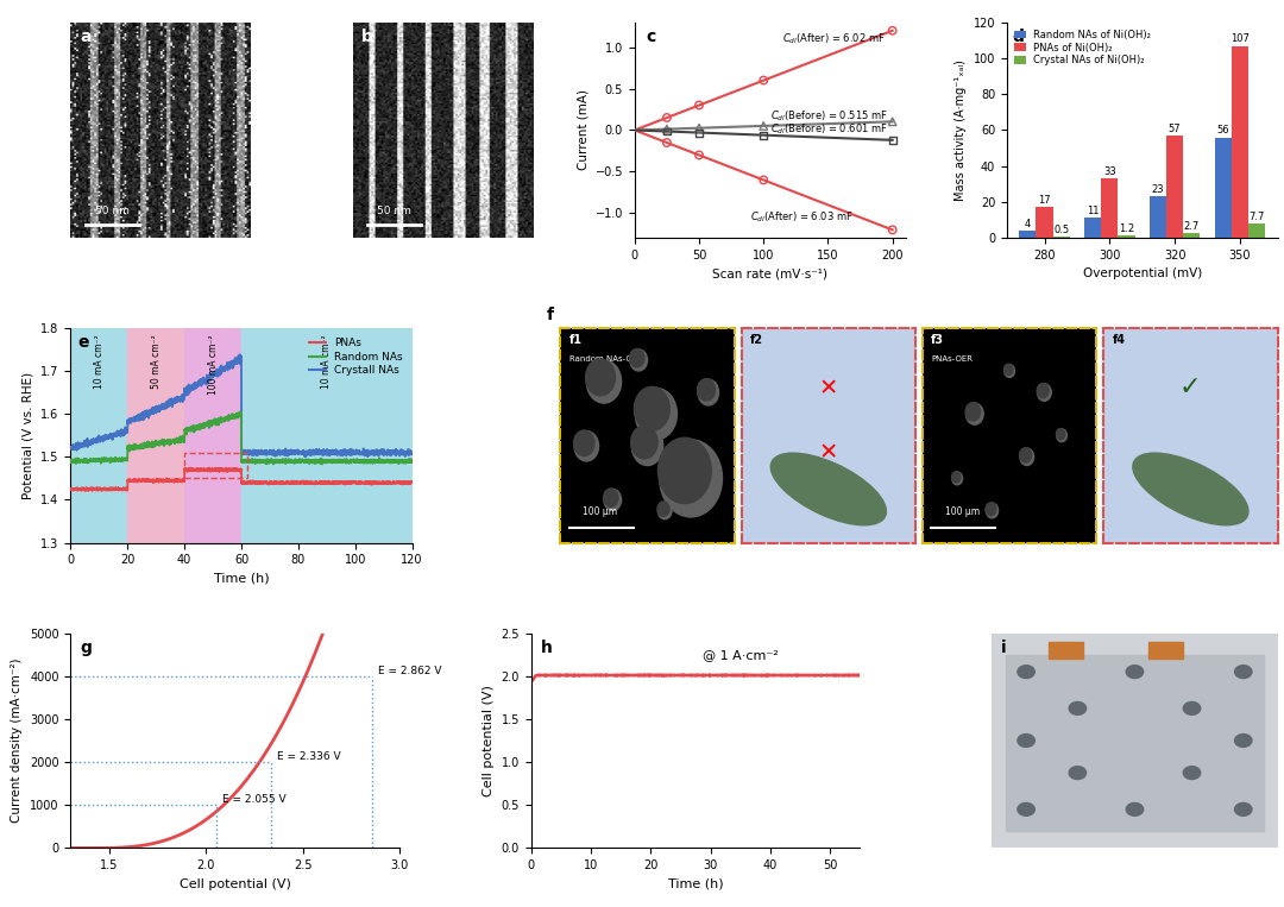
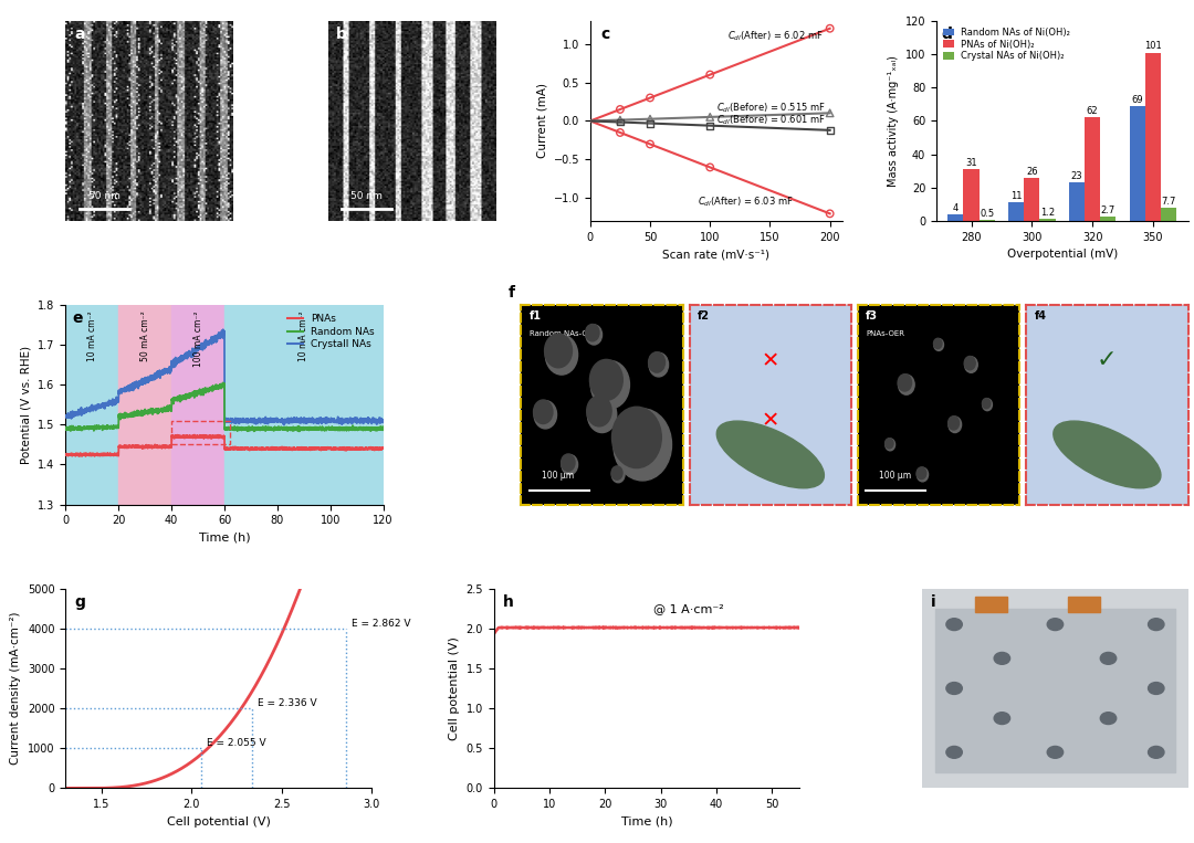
PNAs of Ni(OH)₂/280: 17 -> 31
PNAs of Ni(OH)₂/300: 33 -> 26
PNAs of Ni(OH)₂/320: 57 -> 62
Random NAs of Ni(OH)₂/350: 56 -> 69
PNAs of Ni(OH)₂/350: 107 -> 101
